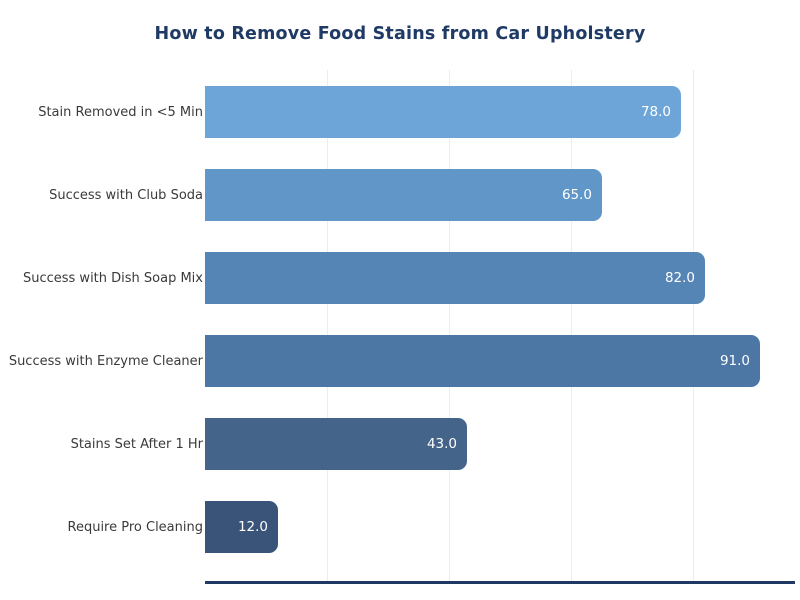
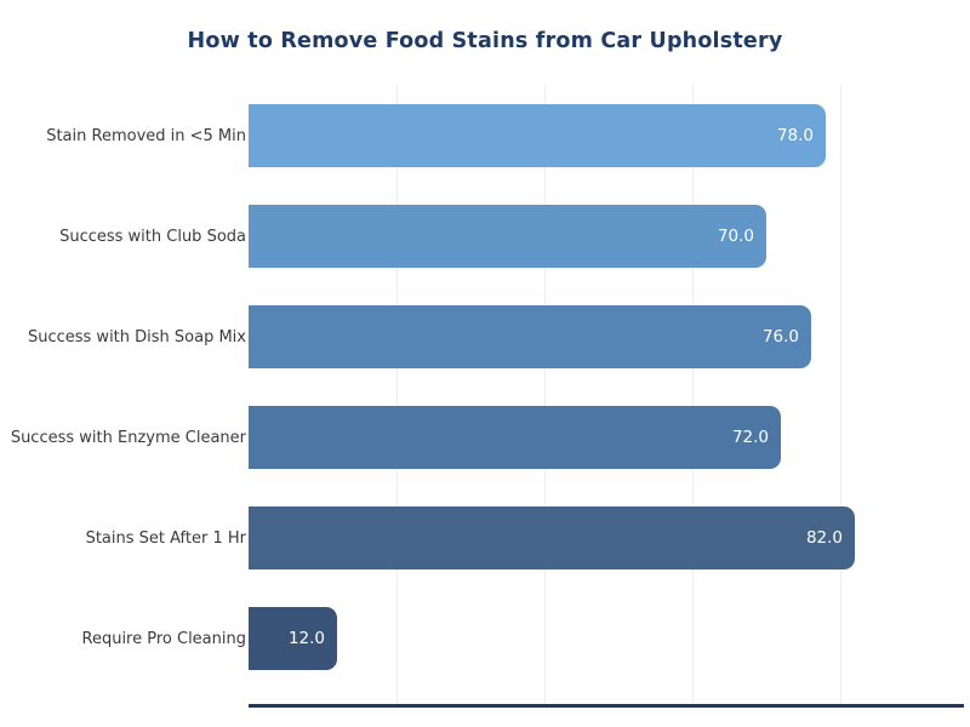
Success with Club Soda: 65.0 -> 70.0
Success with Dish Soap Mix: 82.0 -> 76.0
Success with Enzyme Cleaner: 91.0 -> 72.0
Stains Set After 1 Hr: 43.0 -> 82.0
